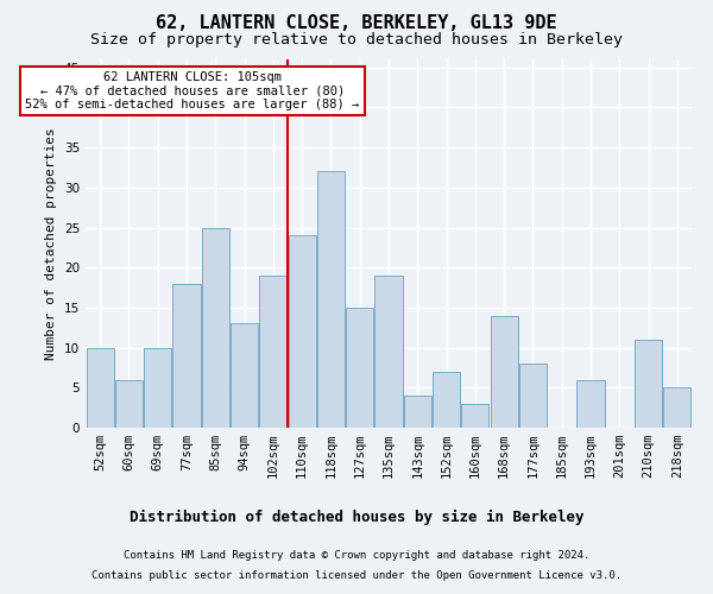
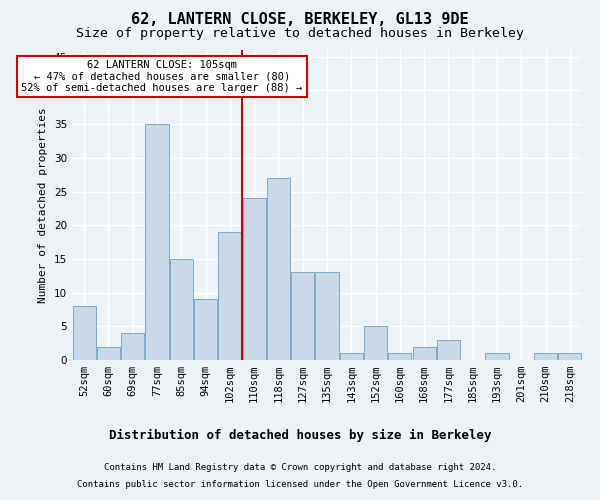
52sqm: 10 -> 8
60sqm: 6 -> 2
69sqm: 10 -> 4
77sqm: 18 -> 35
85sqm: 25 -> 15
94sqm: 13 -> 9
118sqm: 32 -> 27
127sqm: 15 -> 13
135sqm: 19 -> 13
143sqm: 4 -> 1
152sqm: 7 -> 5
160sqm: 3 -> 1
168sqm: 14 -> 2
177sqm: 8 -> 3
193sqm: 6 -> 1
210sqm: 11 -> 1
218sqm: 5 -> 1
